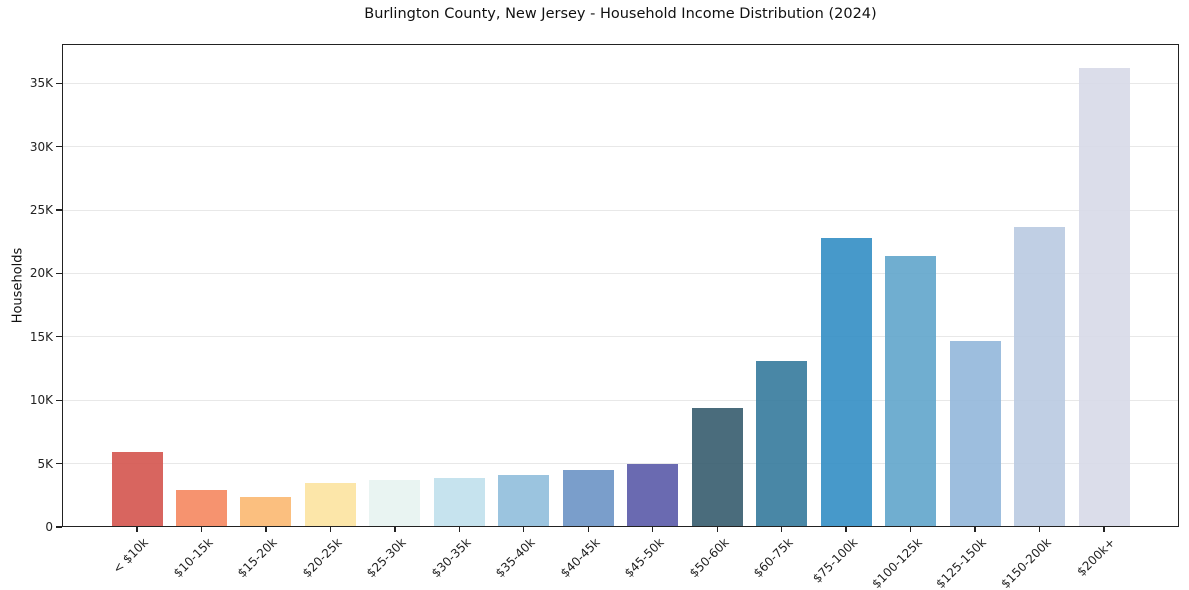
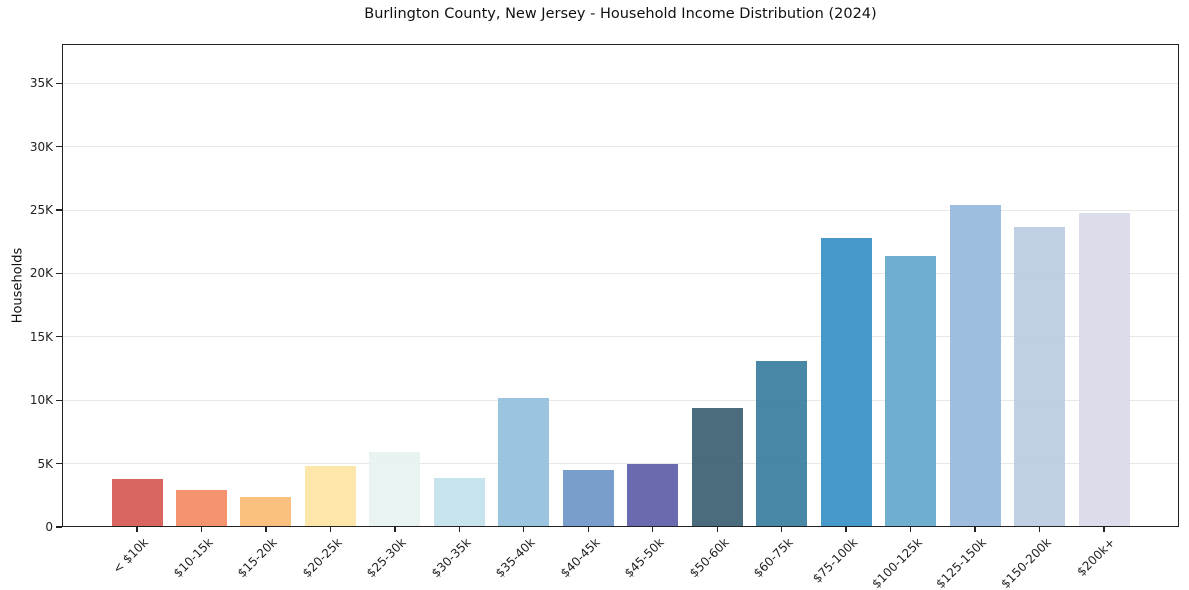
< $10k: 5.9K -> 3.8K
$20-25k: 3.5K -> 4.8K
$25-30k: 3.7K -> 5.9K
$35-40k: 4.1K -> 10.2K
$125-150k: 14.7K -> 25.4K
$200k+: 36.2K -> 24.8K
